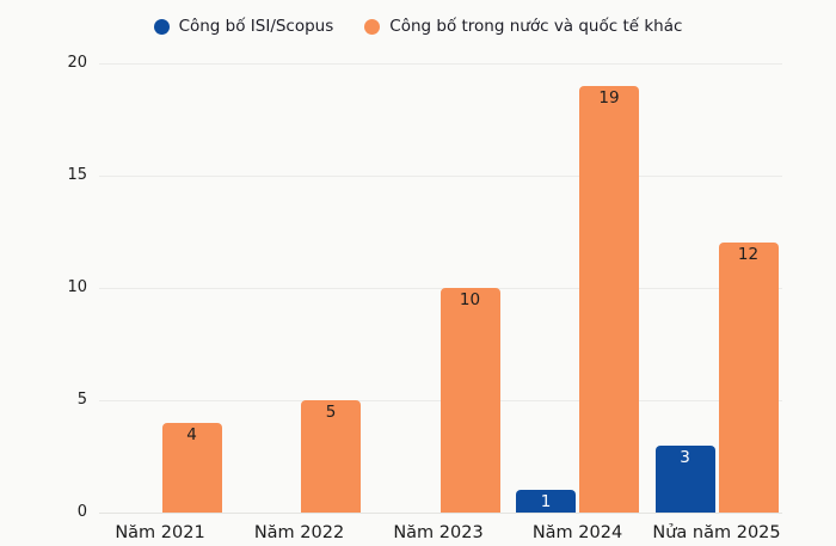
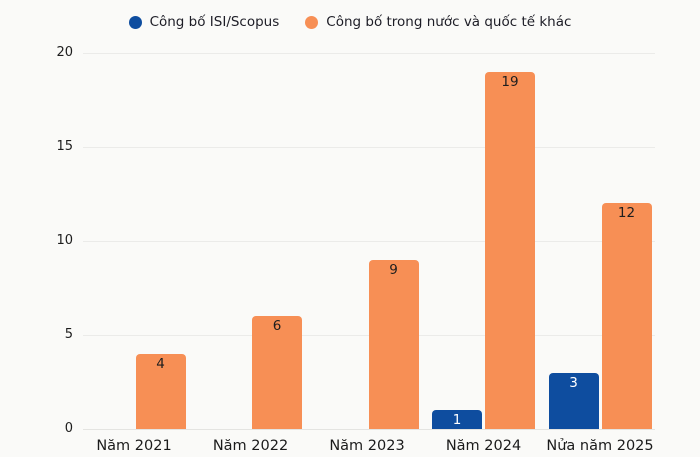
Công bố trong nước và quốc tế khác/Năm 2022: 5 -> 6
Công bố trong nước và quốc tế khác/Năm 2023: 10 -> 9
